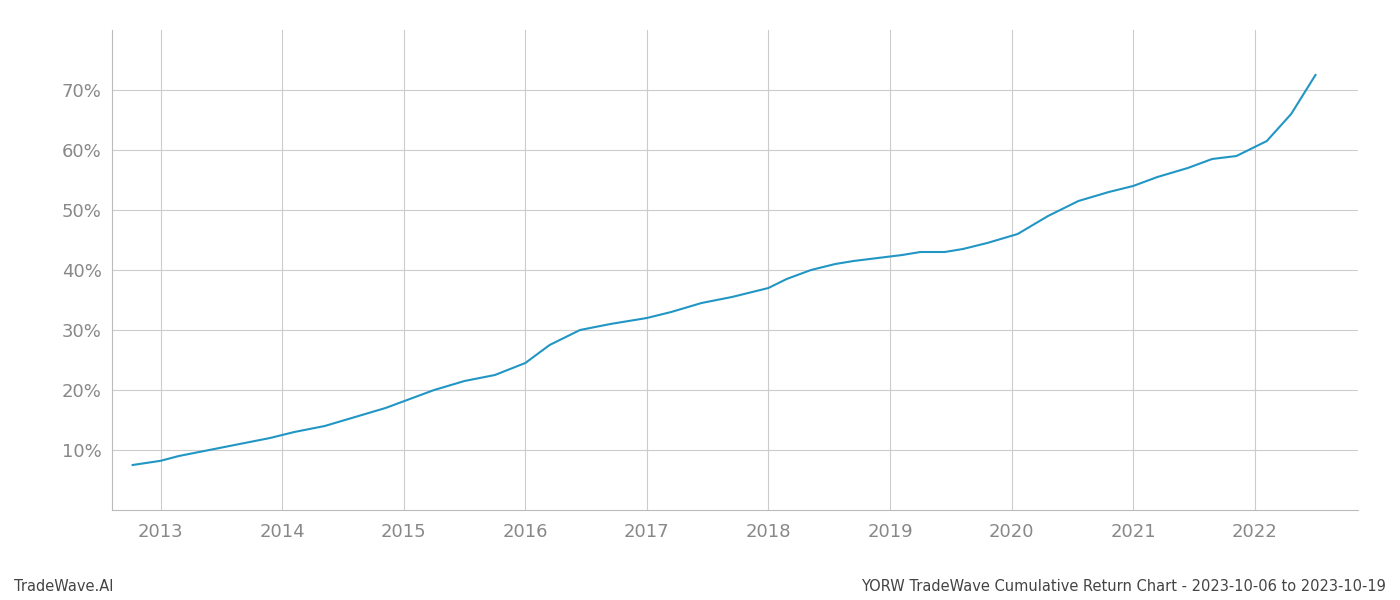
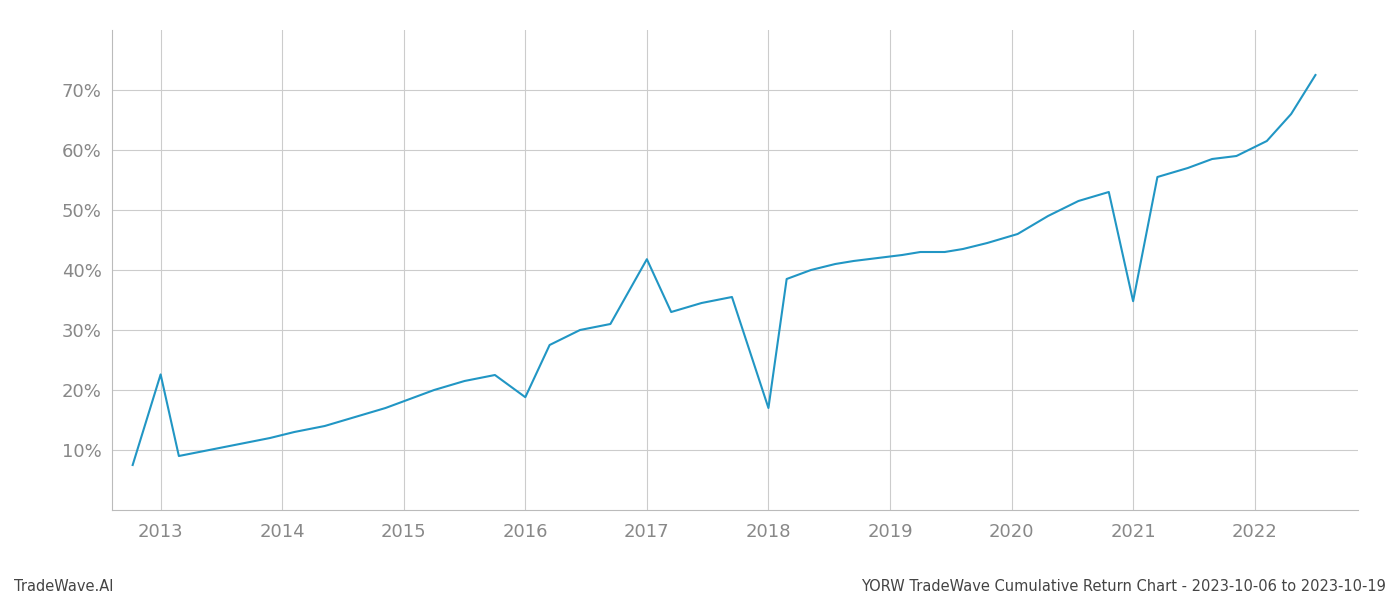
2013: 8.2% -> 22.6%
2016: 24.5% -> 18.8%
2017: 32.0% -> 41.8%
2018: 37.0% -> 17.0%
2021: 54.0% -> 34.8%
